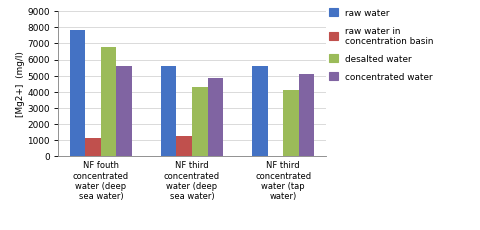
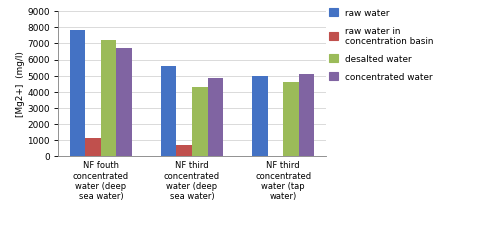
desalted water/NF fouth concentrated water (deep sea water): 6800 -> 7200
concentrated water/NF fouth concentrated water (deep sea water): 5600 -> 6700
raw water in concentration basin/NF third concentrated water (deep sea water): 1200 -> 700
raw water/NF third concentrated water (tap water): 5600 -> 5000
desalted water/NF third concentrated water (tap water): 4100 -> 4600
